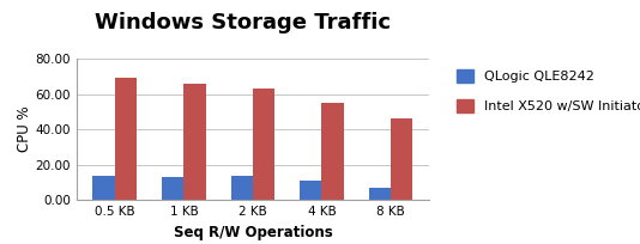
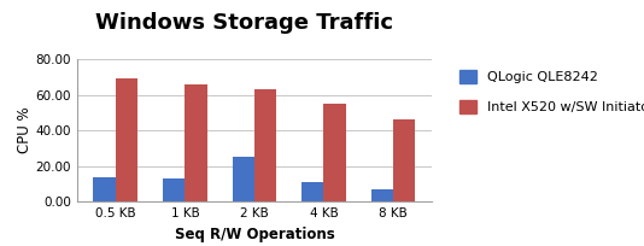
QLogic QLE8242/2 KB: 14 -> 25
